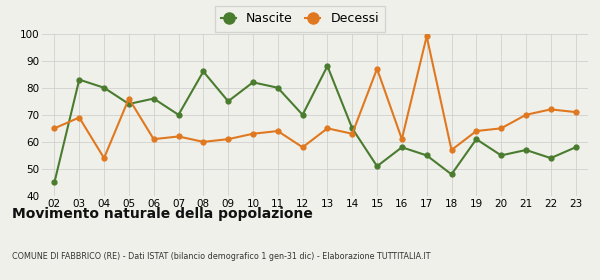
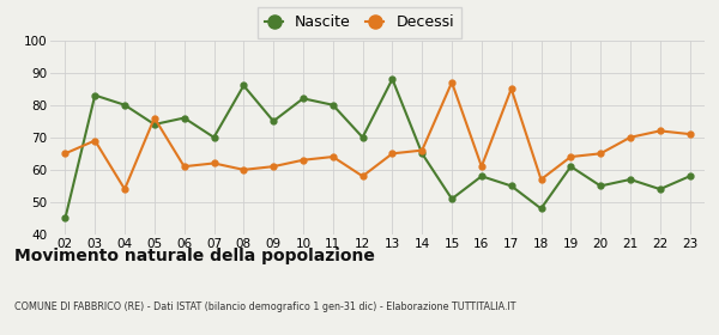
Decessi/14: 63 -> 66
Decessi/17: 99 -> 85
